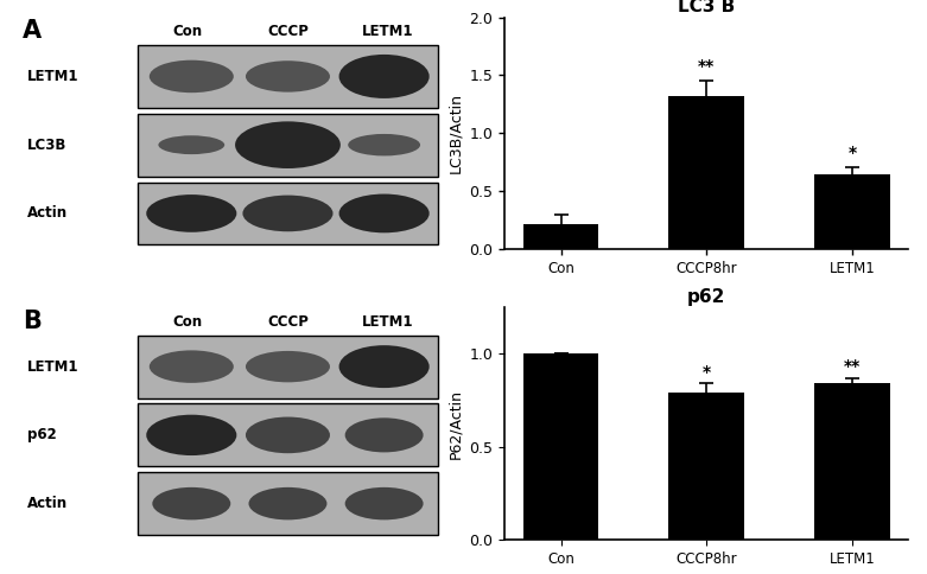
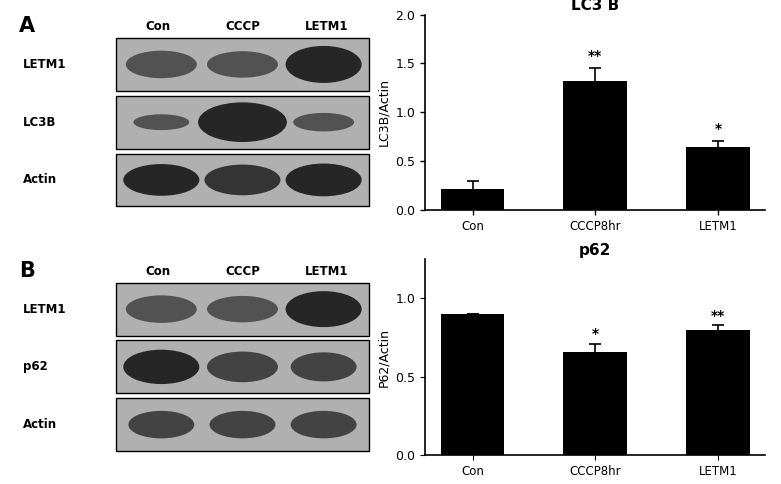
p62/Con: 1.00 -> 0.90
p62/CCCP8hr: 0.79 -> 0.66
p62/LETM1: 0.84 -> 0.80
